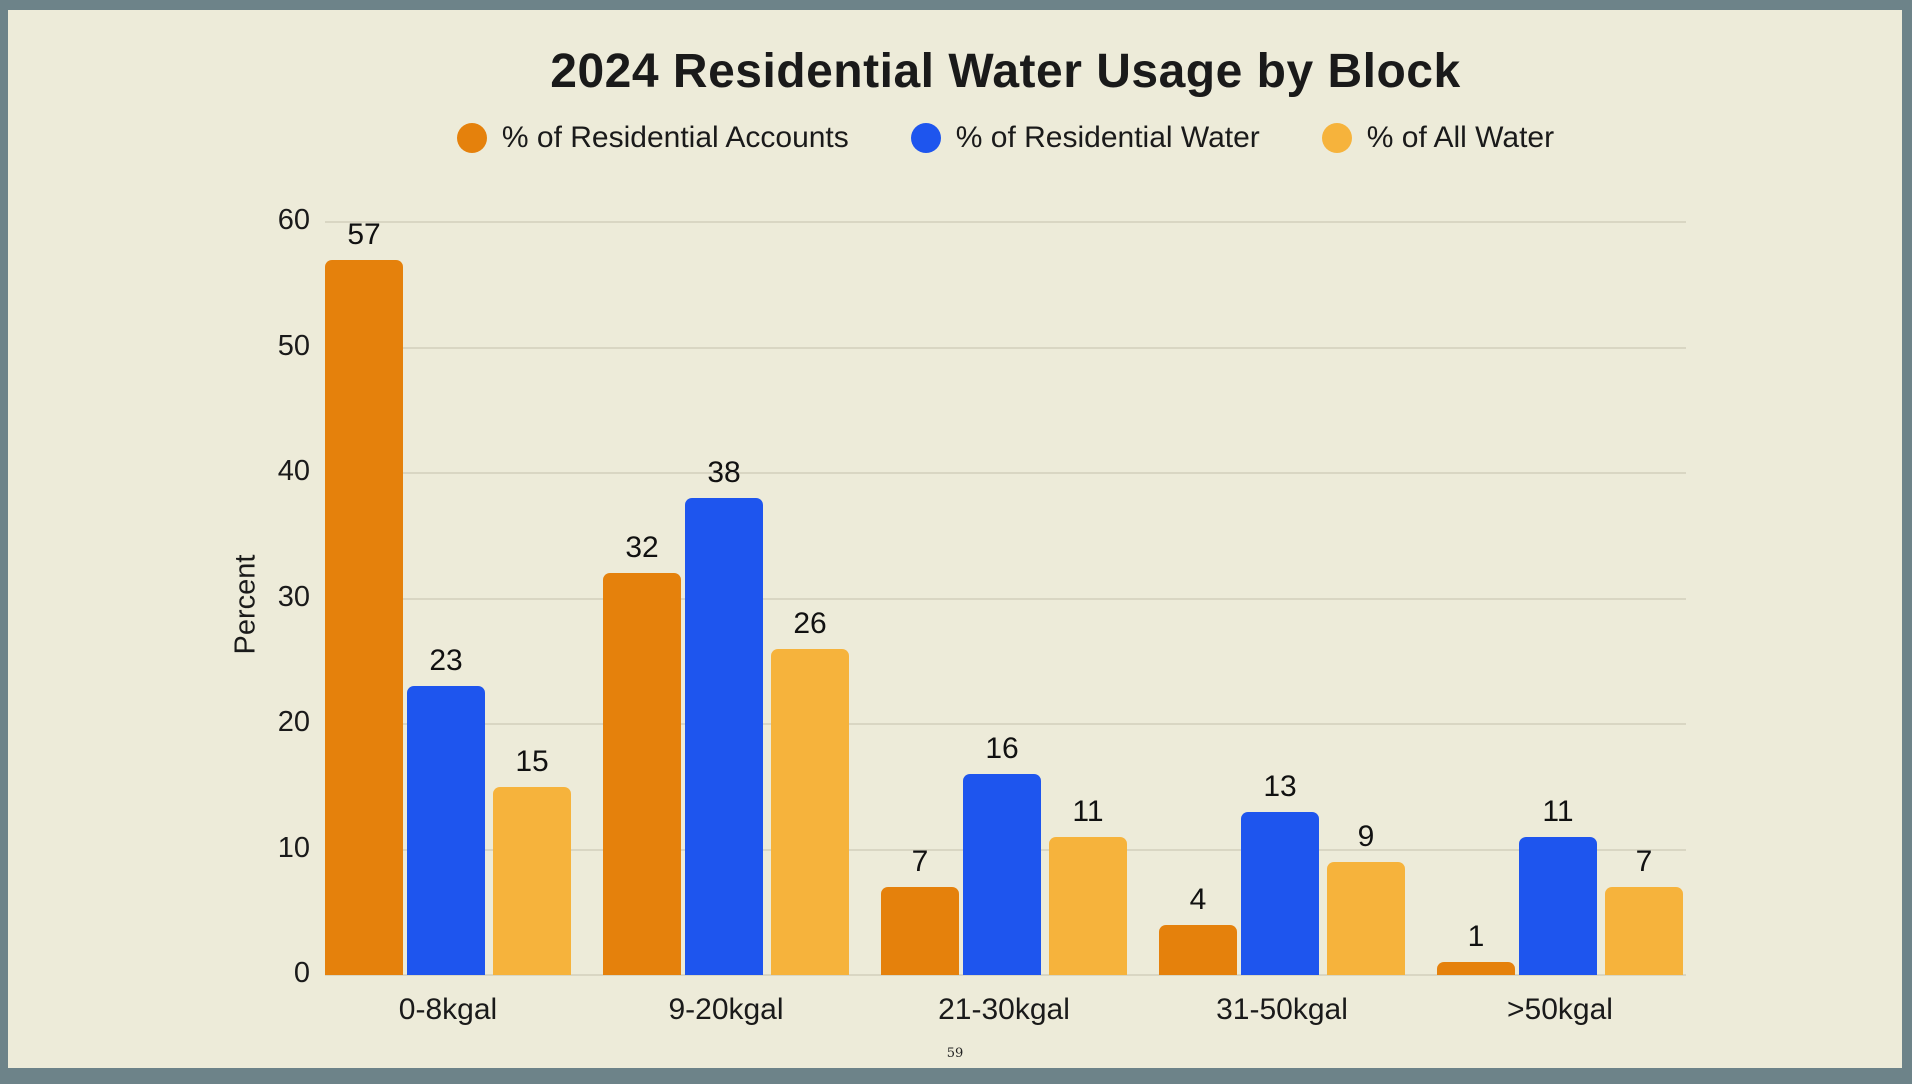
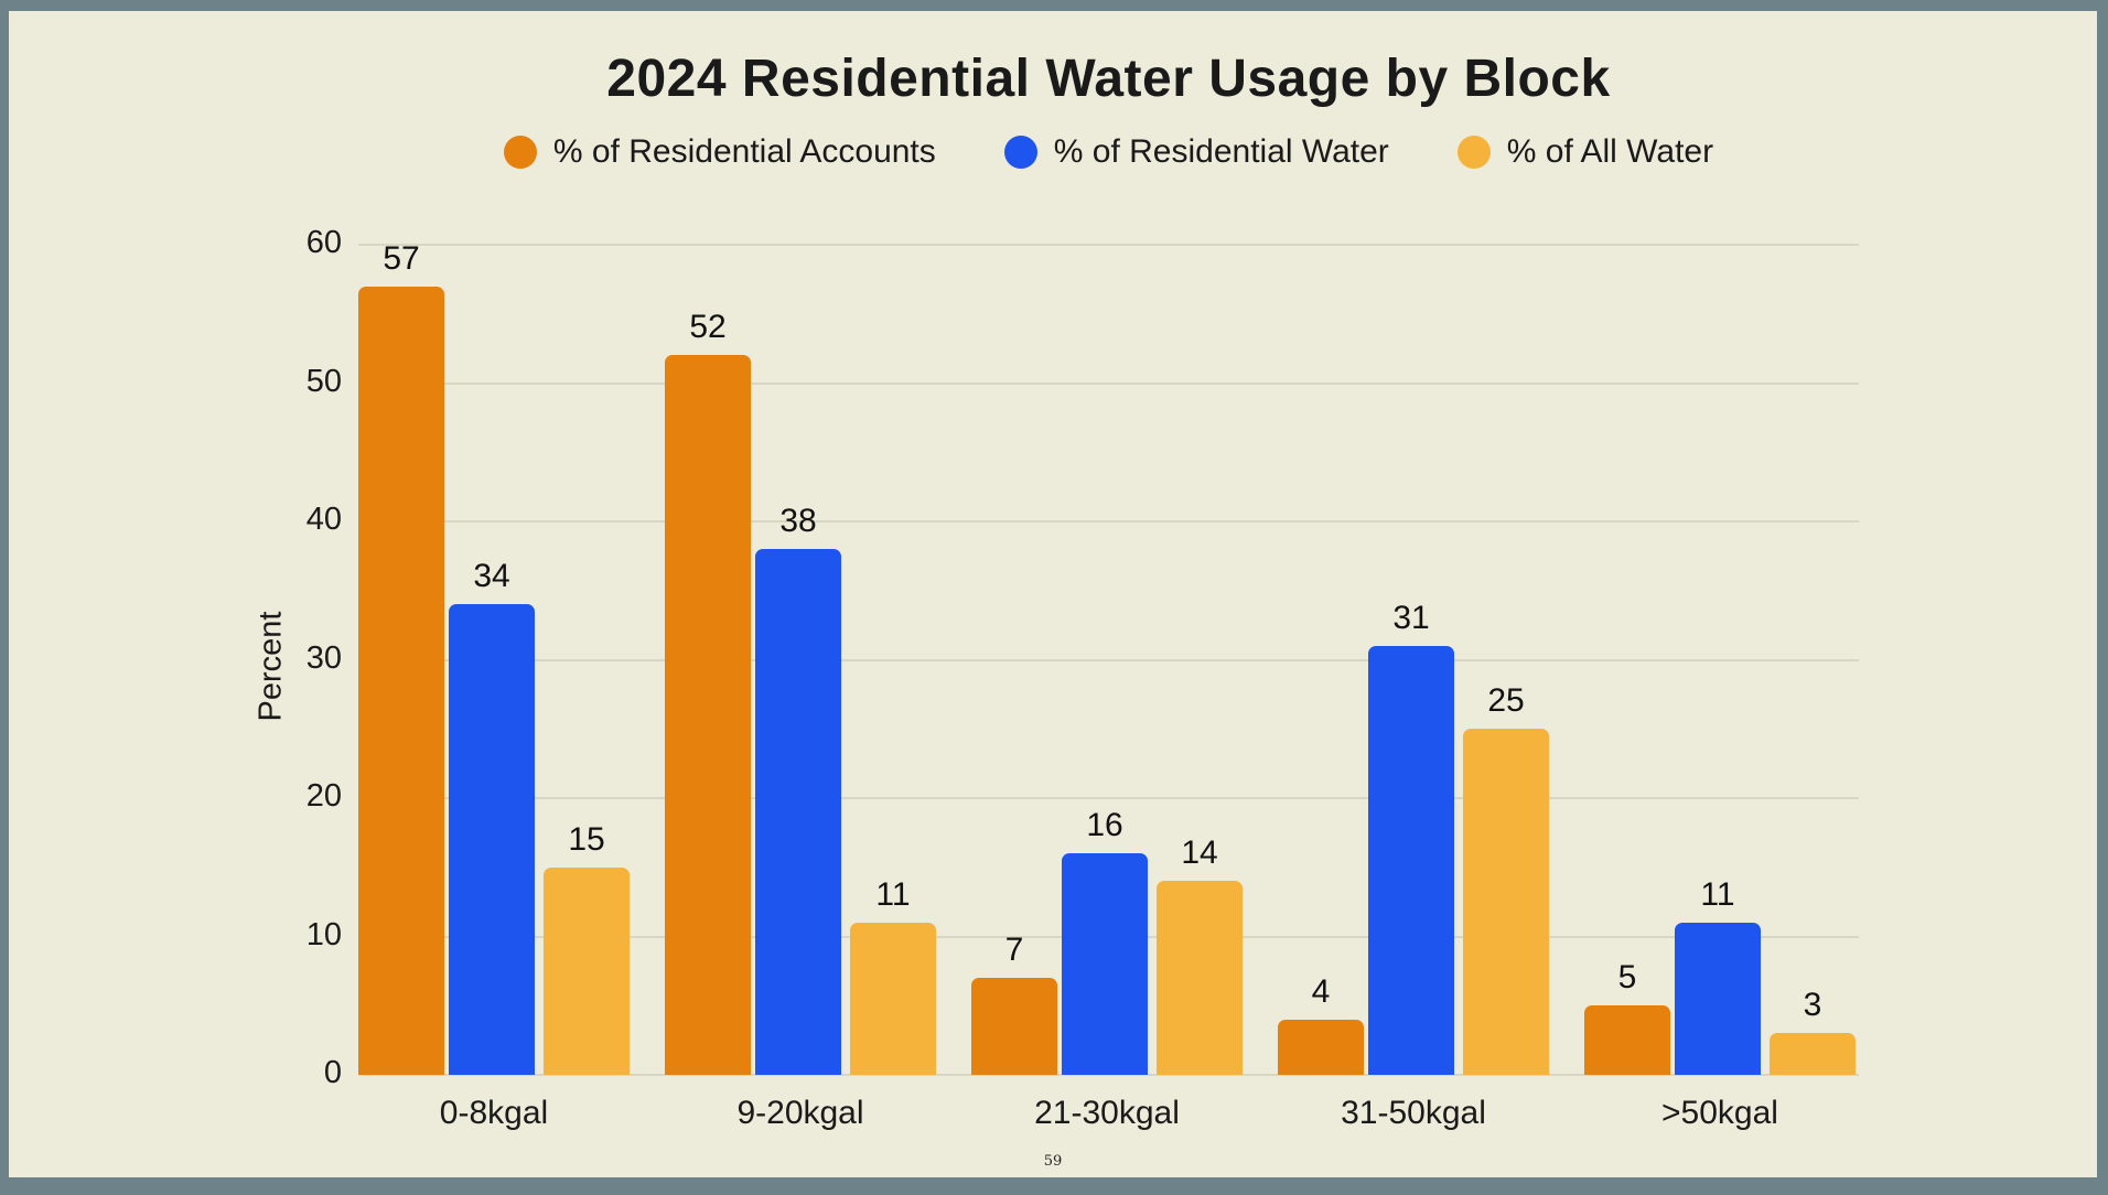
% of Residential Water/0-8kgal: 23 -> 34
% of Residential Accounts/9-20kgal: 32 -> 52
% of All Water/9-20kgal: 26 -> 11
% of All Water/21-30kgal: 11 -> 14
% of Residential Water/31-50kgal: 13 -> 31
% of All Water/31-50kgal: 9 -> 25
% of Residential Accounts/>50kgal: 1 -> 5
% of All Water/>50kgal: 7 -> 3
